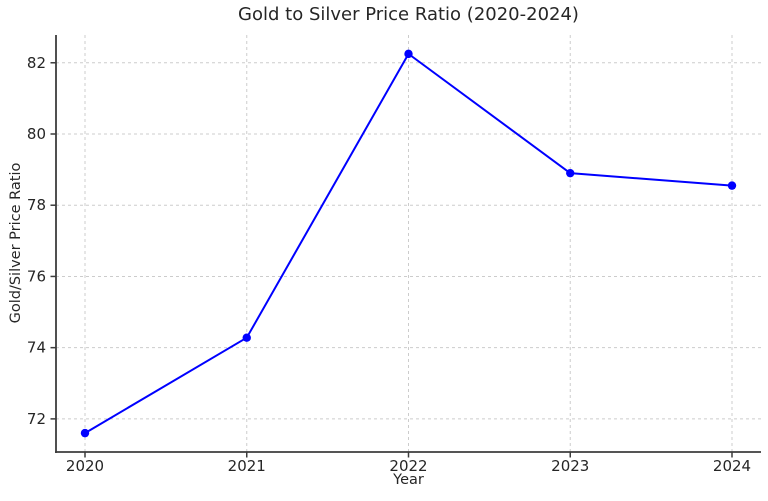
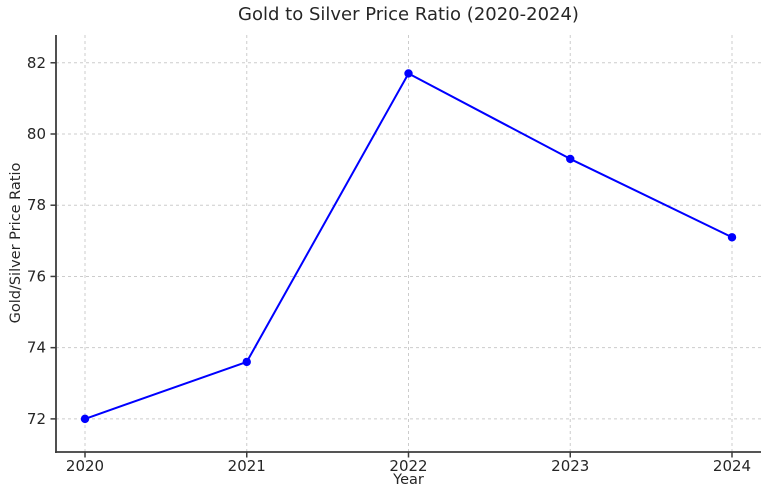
2020: 71.6 -> 72.0
2021: 74.3 -> 73.6
2022: 82.2 -> 81.7
2023: 78.9 -> 79.3
2024: 78.5 -> 77.1
